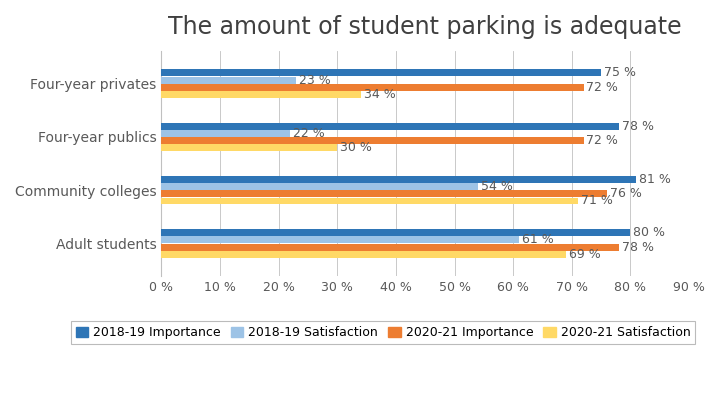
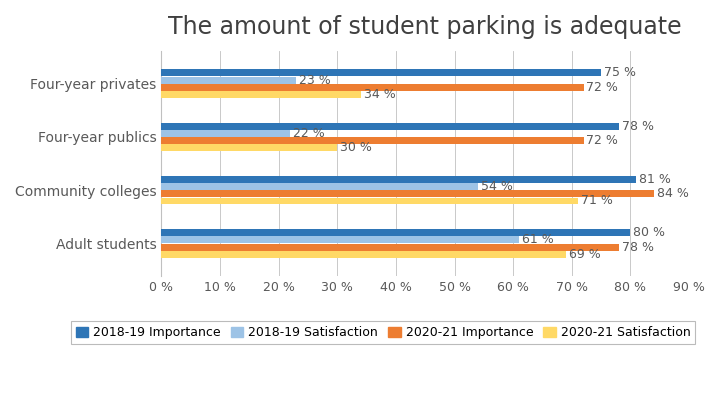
2020-21 Importance/Community colleges: 76 -> 84
